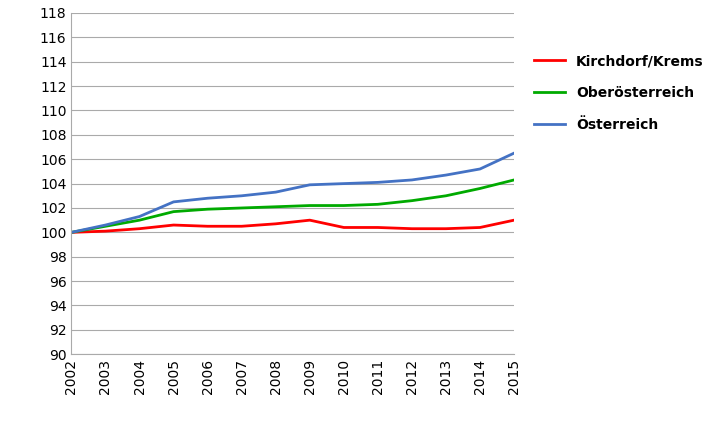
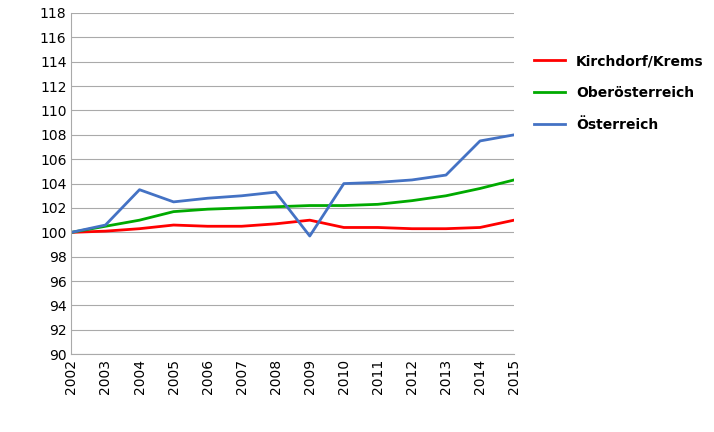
Österreich/2004: 101.3 -> 103.5
Österreich/2009: 103.9 -> 99.7
Österreich/2014: 105.2 -> 107.5
Österreich/2015: 106.5 -> 108.0
